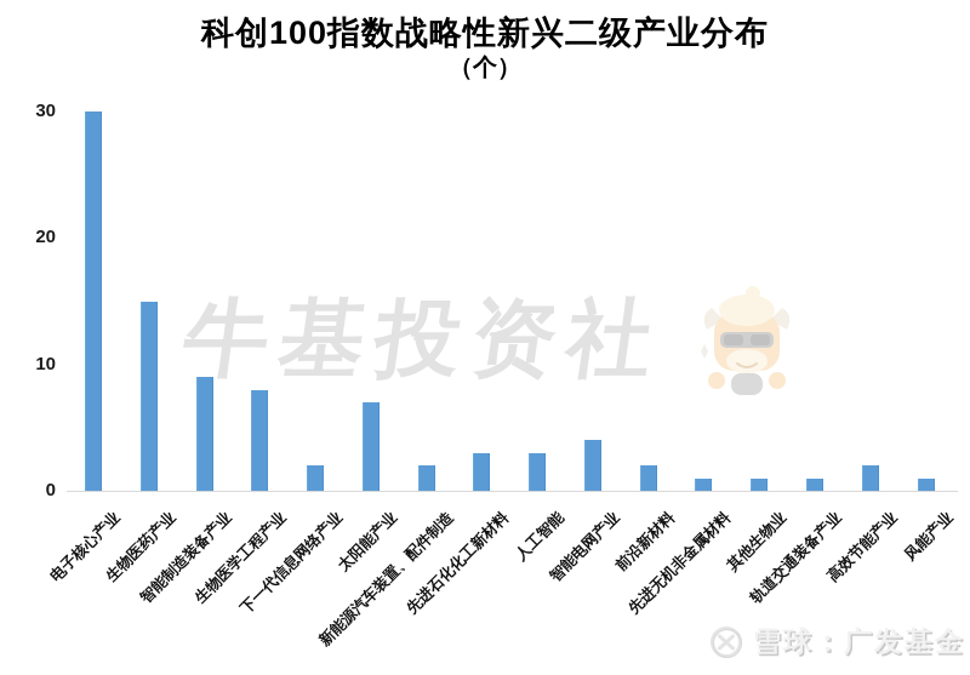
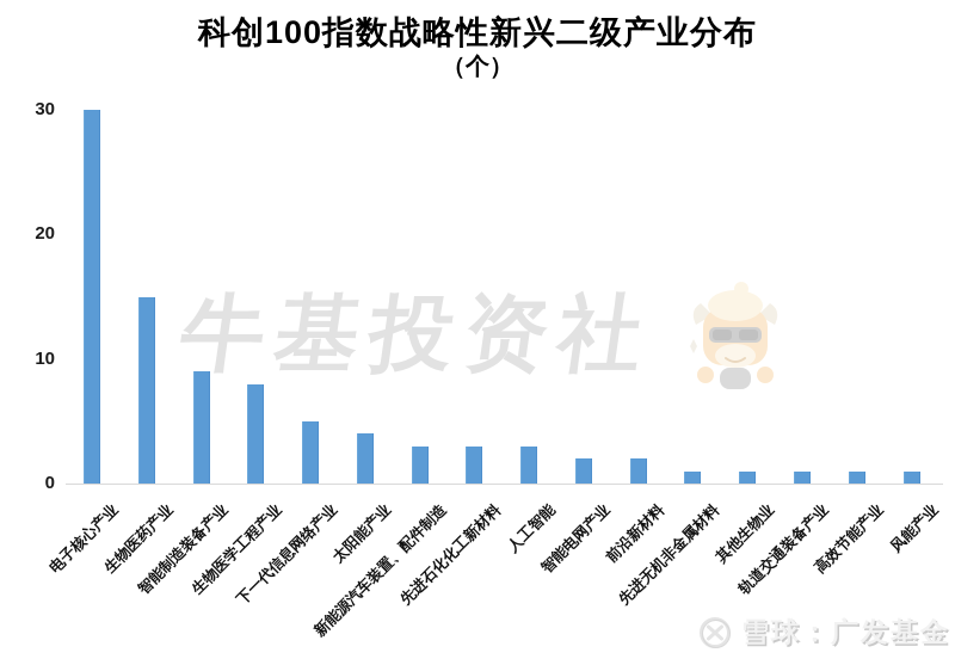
下一代信息网络产业: 2 -> 5
太阳能产业: 7 -> 4
新能源汽车装置、配件制造: 2 -> 3
智能电网产业: 4 -> 2
高效节能产业: 2 -> 1
